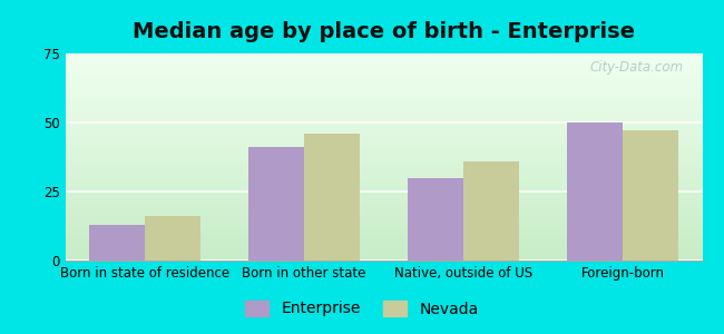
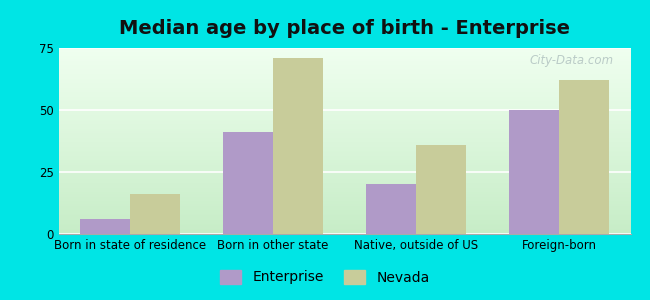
Enterprise/Born in state of residence: 13 -> 6
Nevada/Born in other state: 46 -> 71
Enterprise/Native, outside of US: 30 -> 20
Nevada/Foreign-born: 47 -> 62
